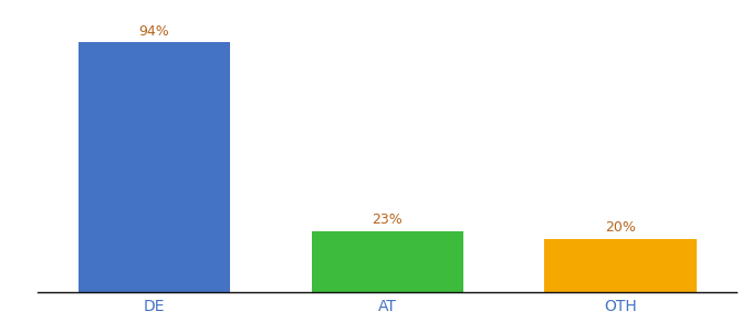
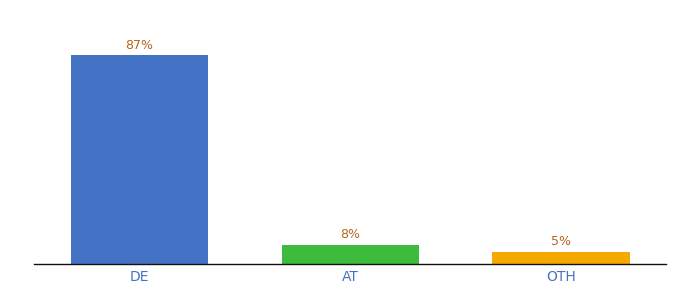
DE: 94% -> 87%
AT: 23% -> 8%
OTH: 20% -> 5%
